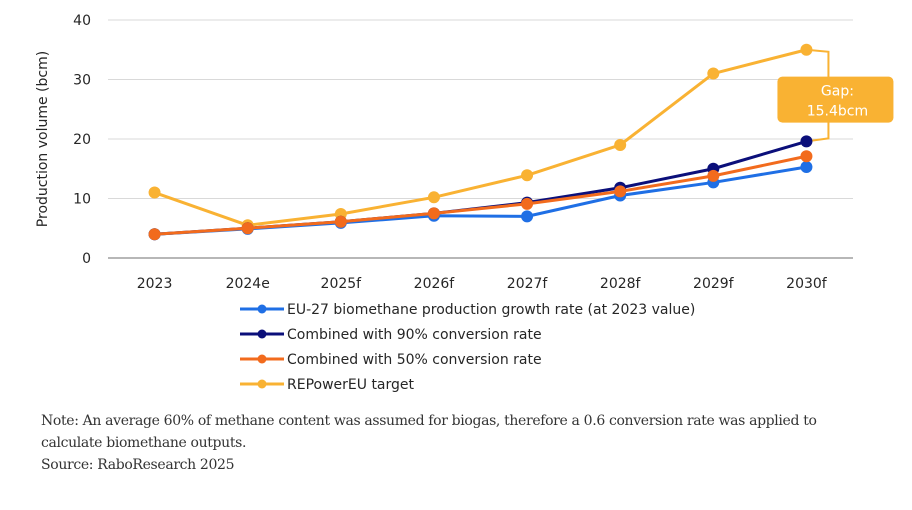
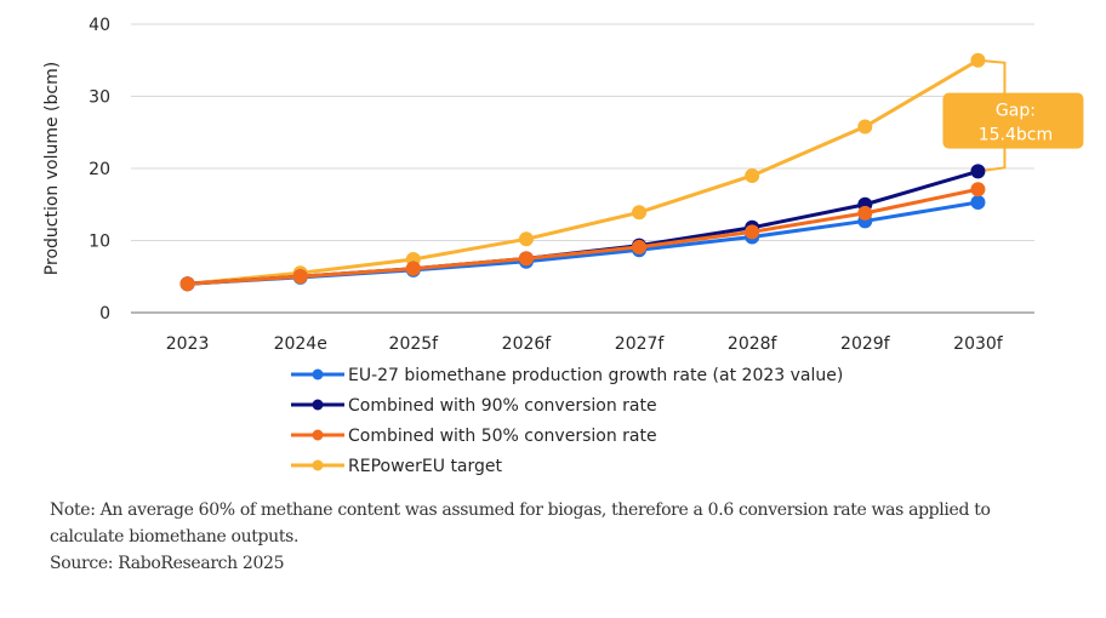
REPowerEU target/2023: 11 -> 4
EU-27 biomethane production growth rate (at 2023 value)/2027f: 7 -> 9
REPowerEU target/2029f: 31 -> 26
